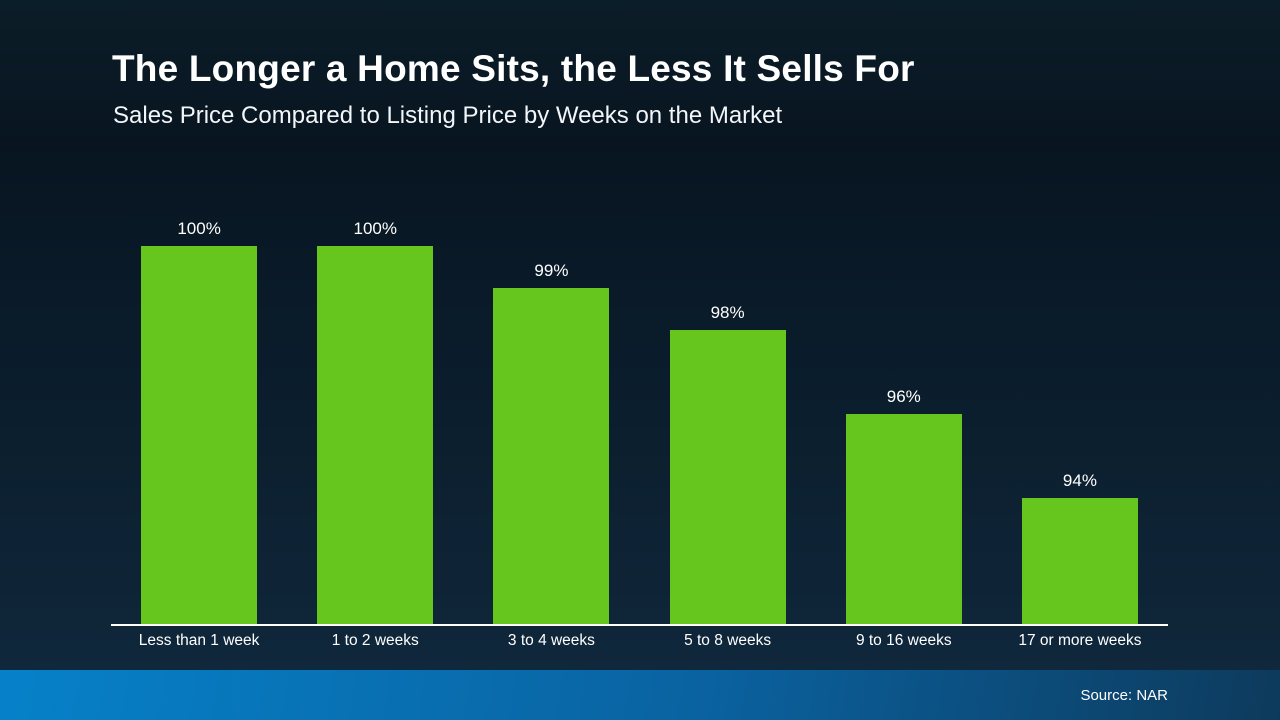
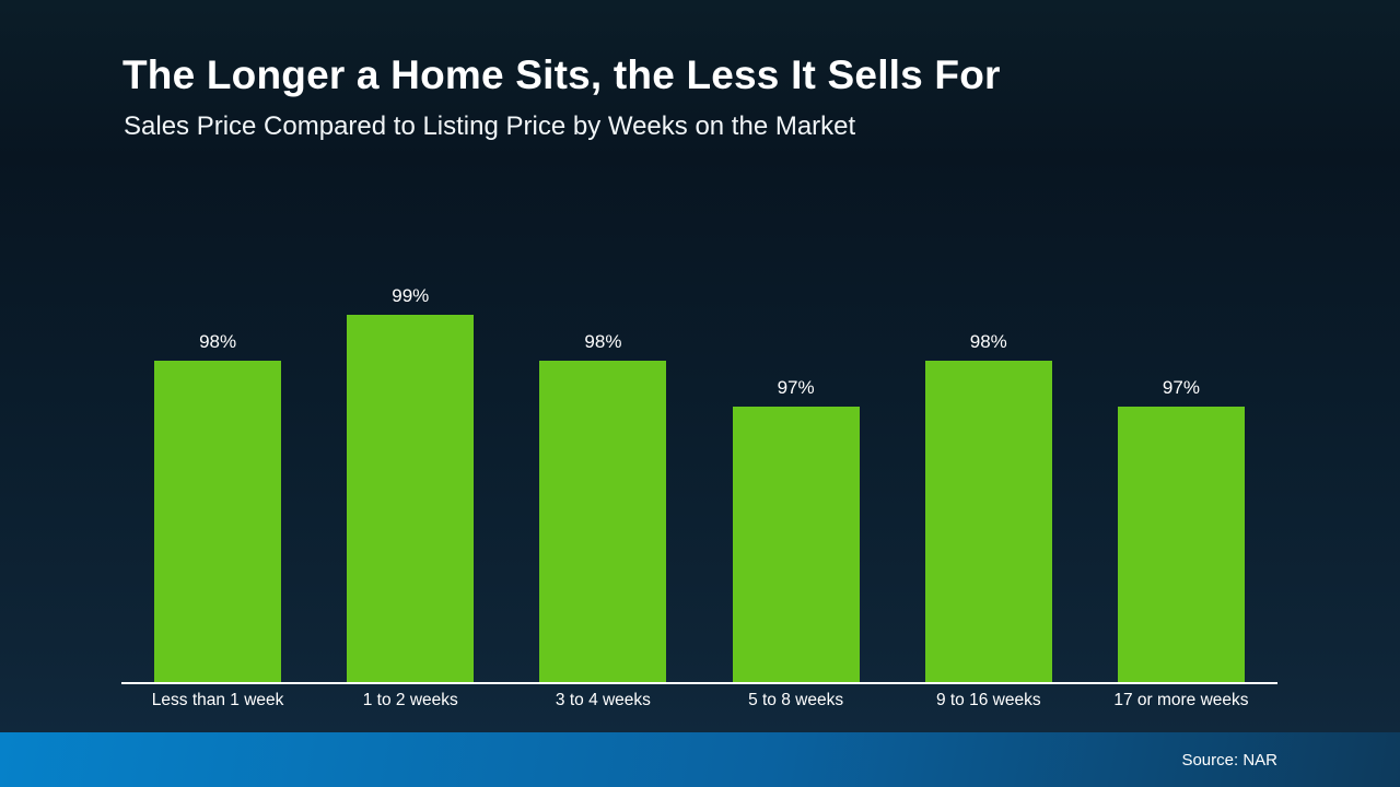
Less than 1 week: 100% -> 98%
1 to 2 weeks: 100% -> 99%
3 to 4 weeks: 99% -> 98%
5 to 8 weeks: 98% -> 97%
9 to 16 weeks: 96% -> 98%
17 or more weeks: 94% -> 97%
